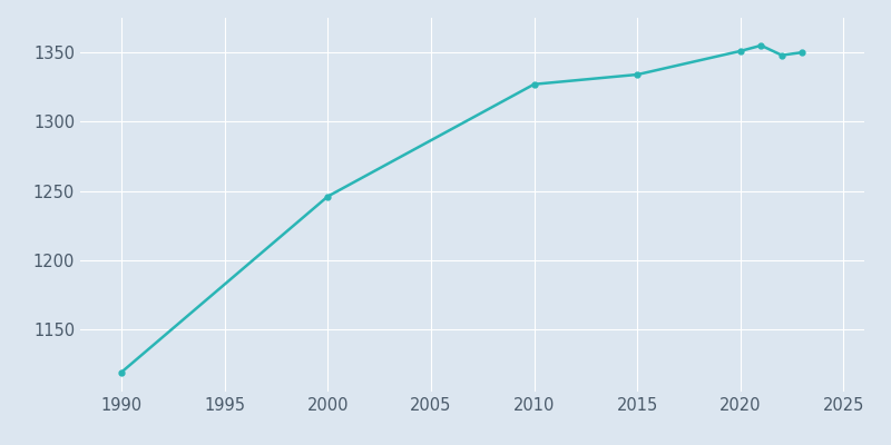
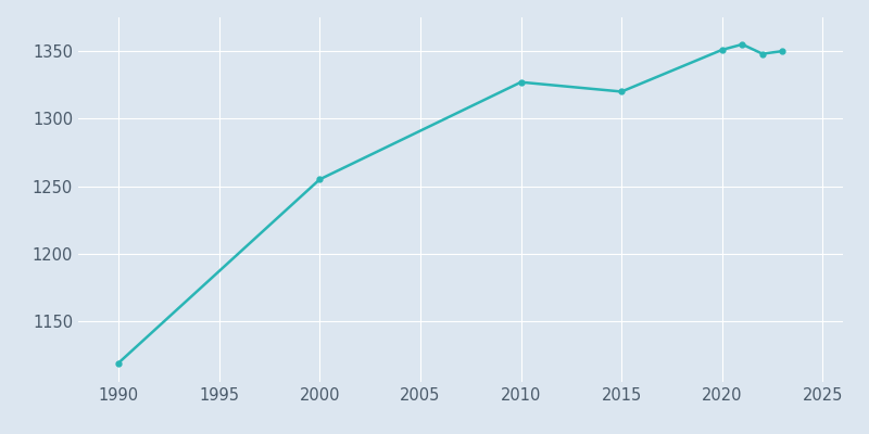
2000: 1246 -> 1255
2015: 1334 -> 1320
